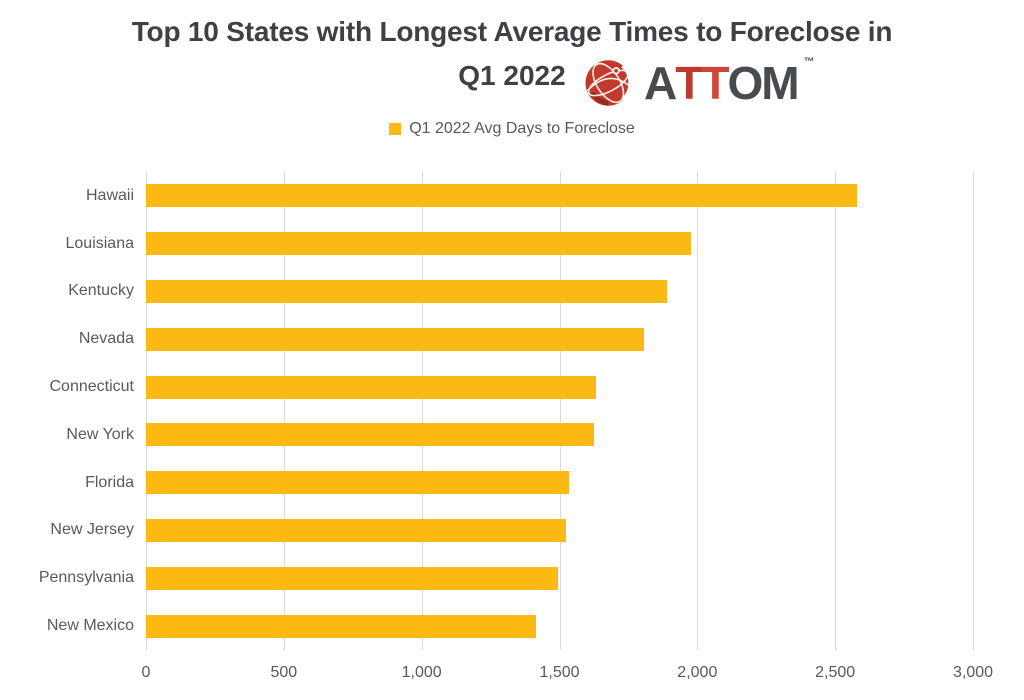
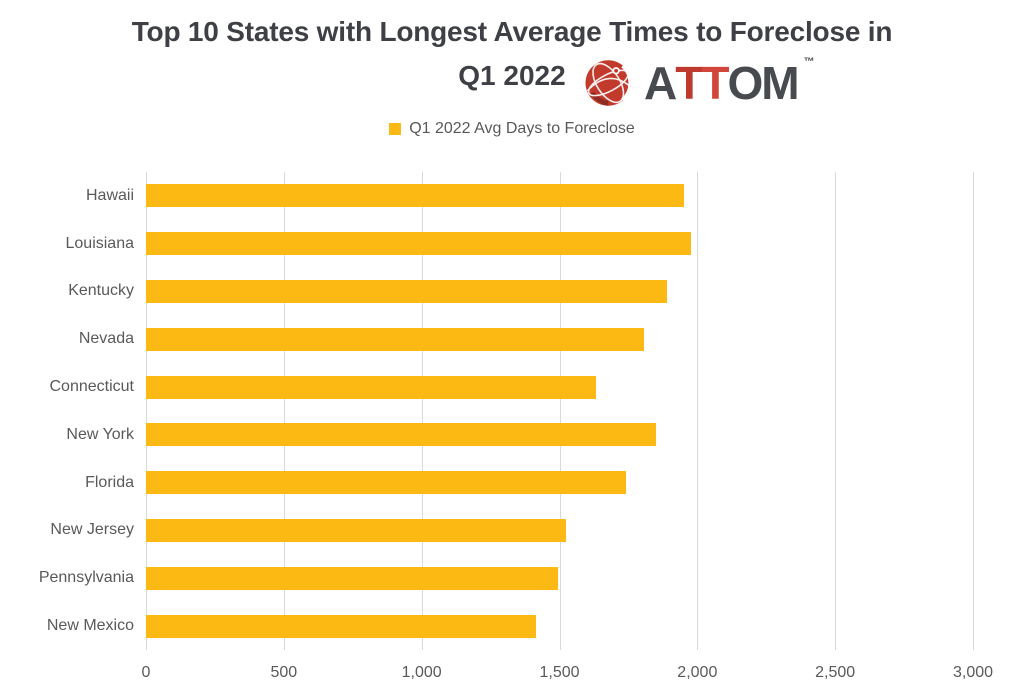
Hawaii: 2580 -> 1950
New York: 1630 -> 1850
Florida: 1540 -> 1740
